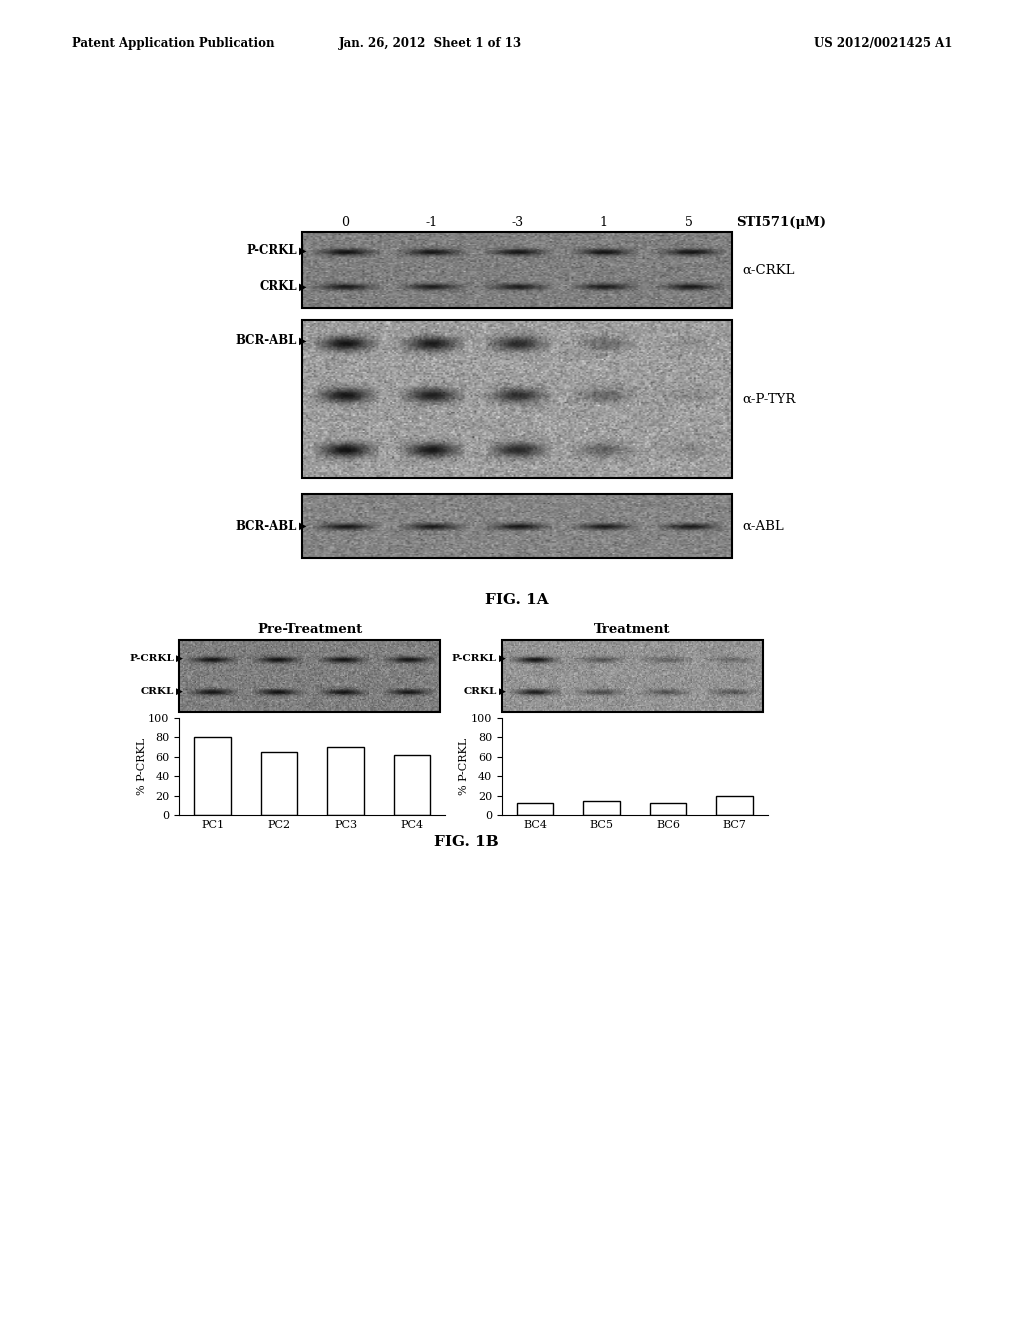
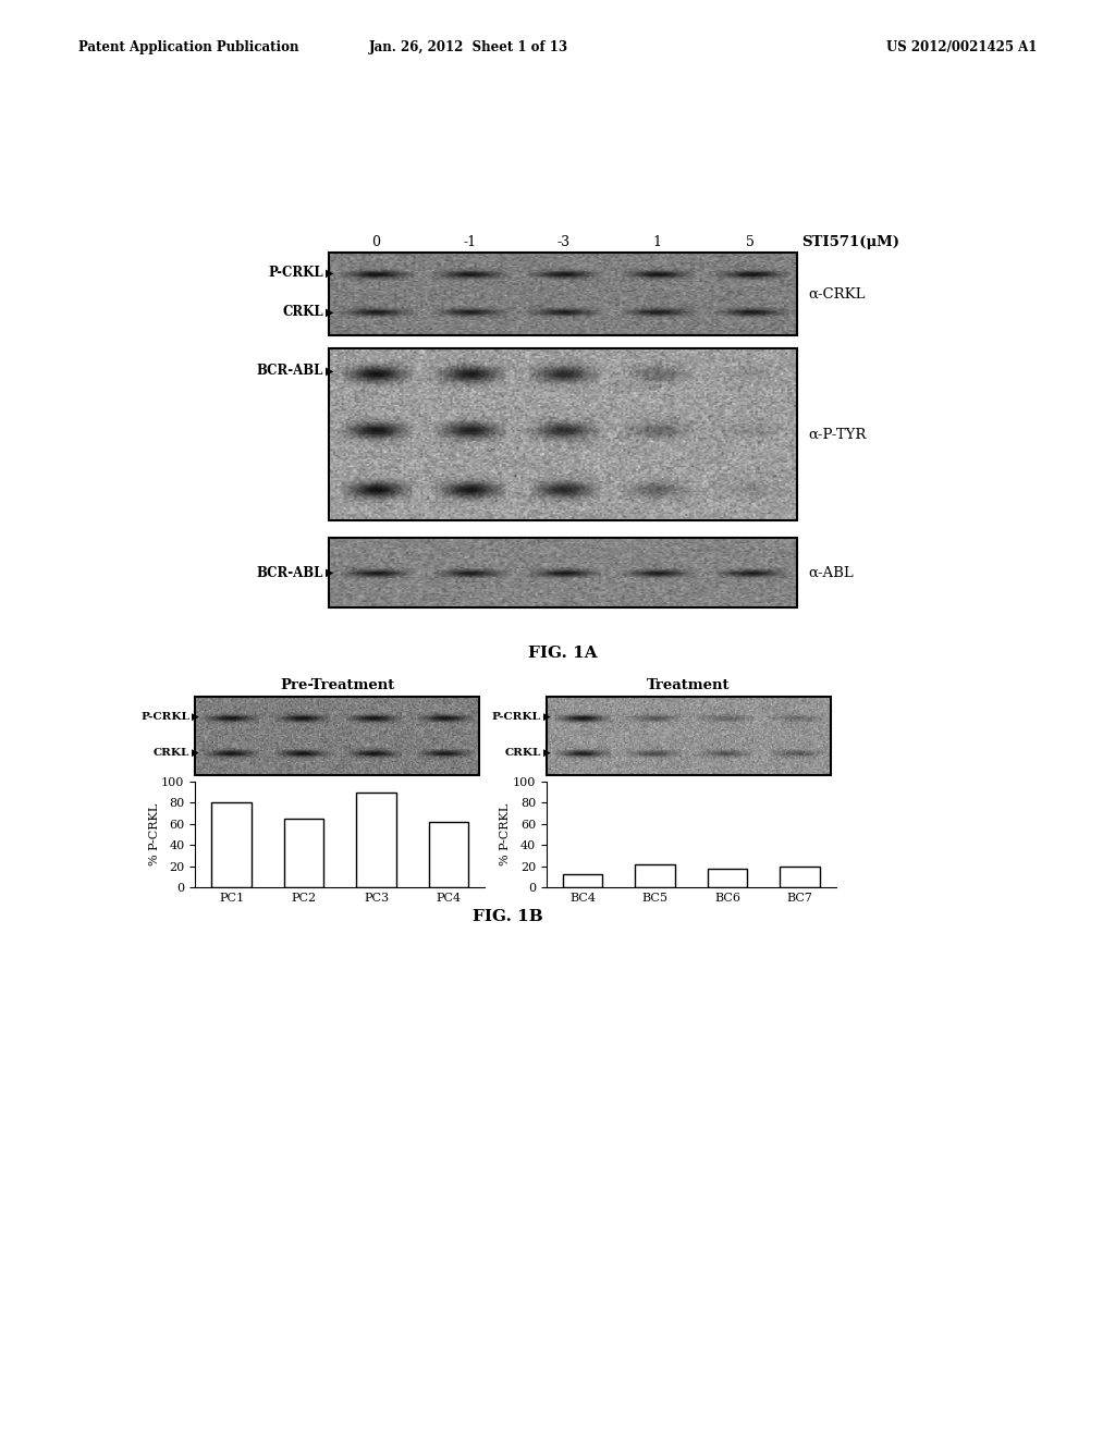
PC3: 70 -> 90
BC5: 14 -> 22
BC6: 12 -> 18
